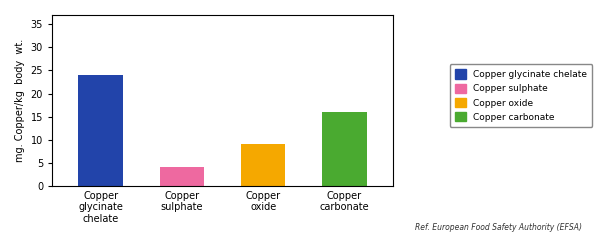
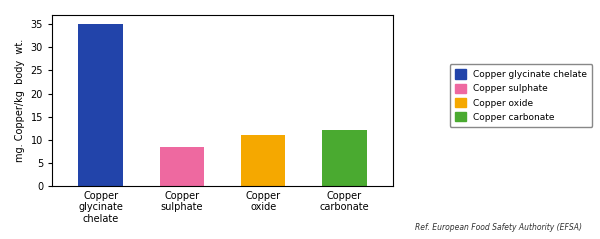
Copper glycinate chelate: 24.0 -> 35.0
Copper sulphate: 4.0 -> 8.5
Copper oxide: 9.0 -> 11.0
Copper carbonate: 16.0 -> 12.0
